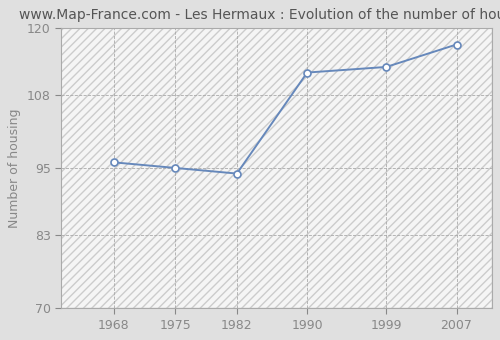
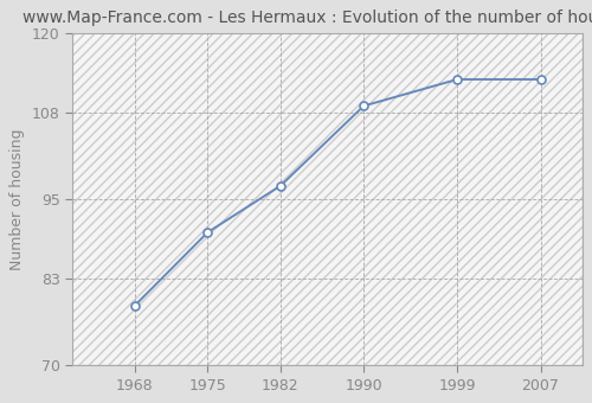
1968: 96 -> 79
1975: 95 -> 90
1982: 94 -> 97
1990: 112 -> 109
2007: 117 -> 113
